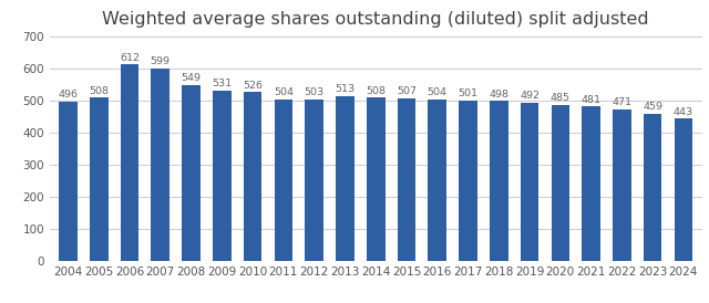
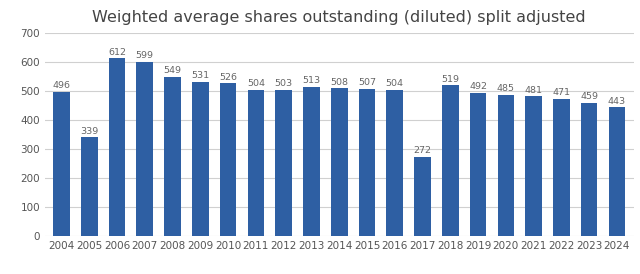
2005: 508 -> 339
2017: 501 -> 272
2018: 498 -> 519
